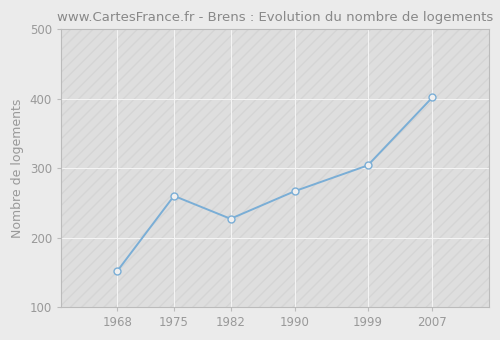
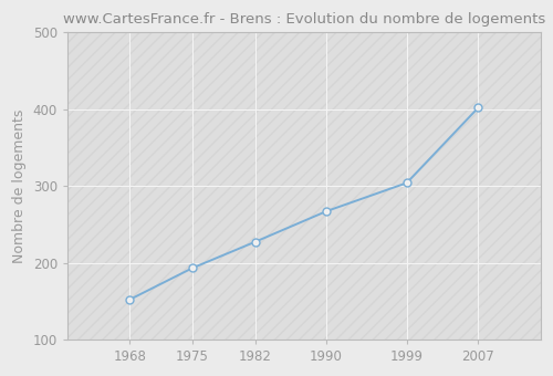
1975: 260 -> 193
